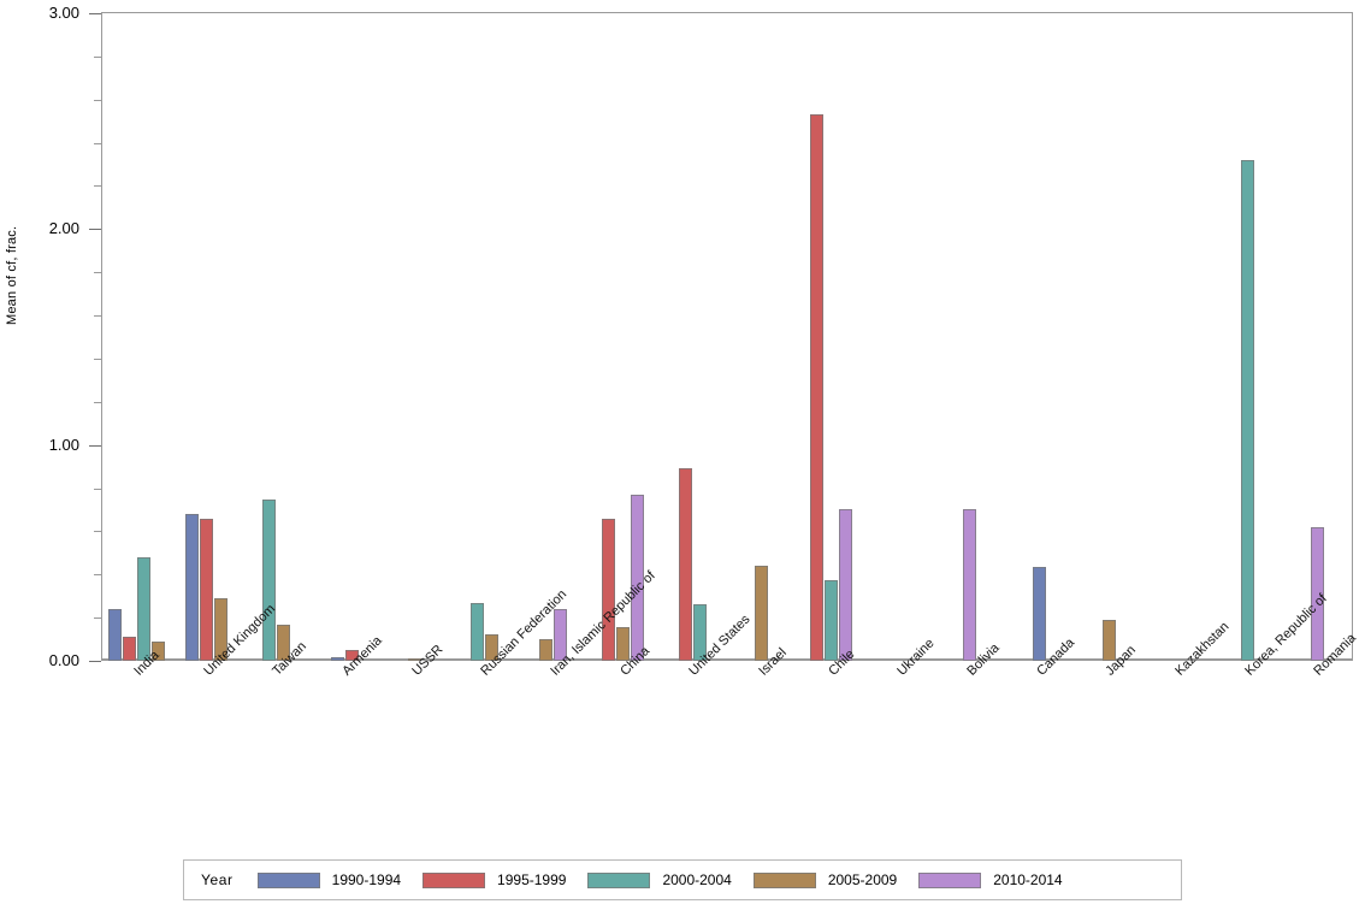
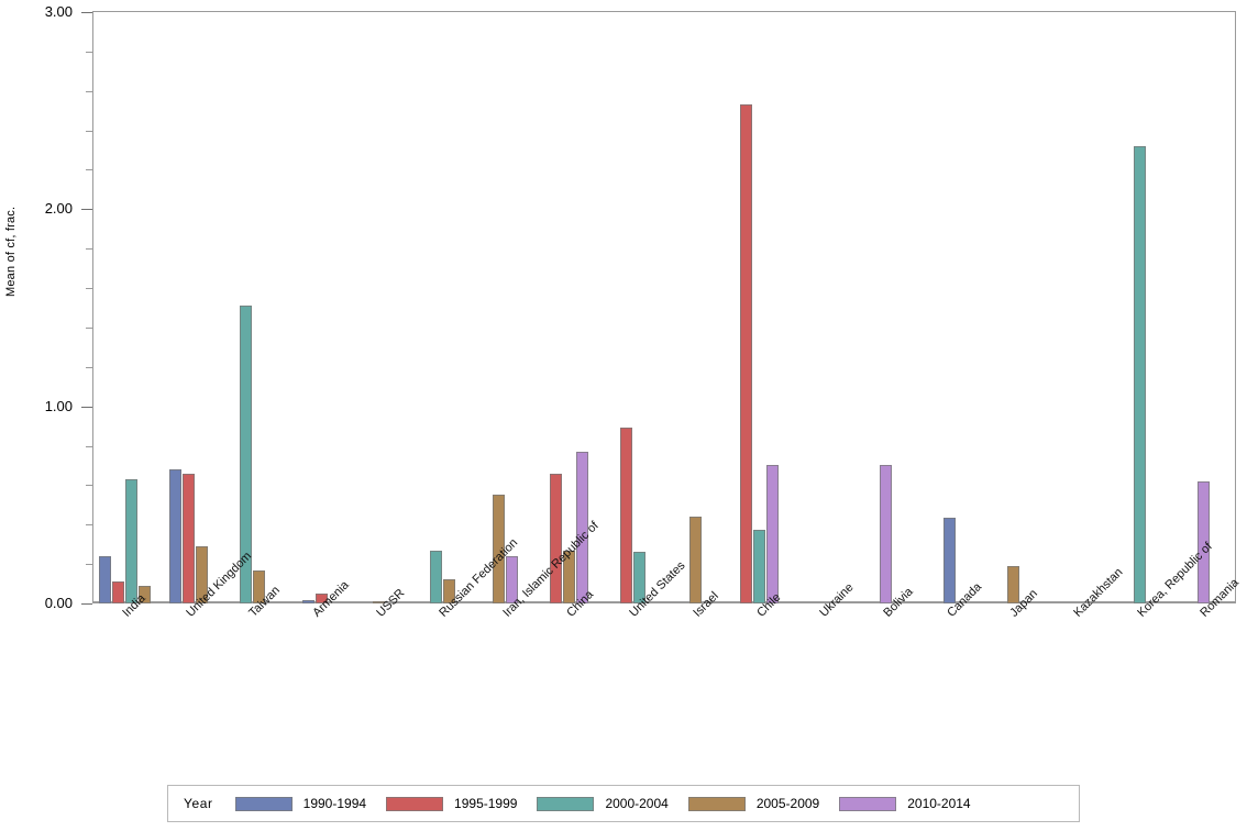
2000-2004/India: 0.48 -> 0.63
2000-2004/Taiwan: 0.75 -> 1.51
2005-2009/Iran, Islamic Republic of: 0.10 -> 0.55
2005-2009/China: 0.15 -> 0.27
